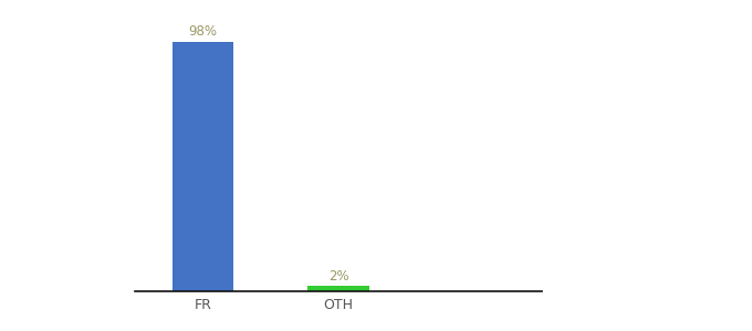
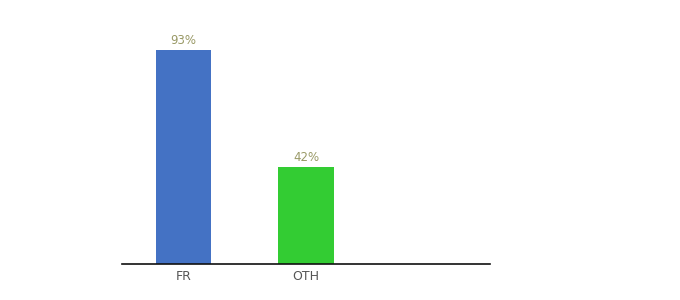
FR: 98% -> 93%
OTH: 2% -> 42%
